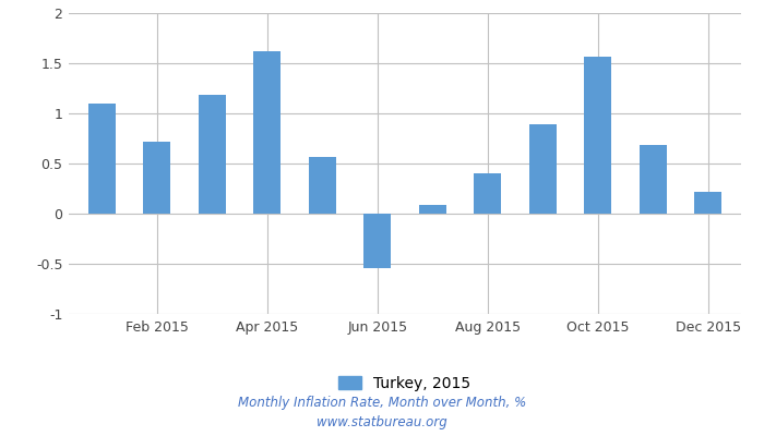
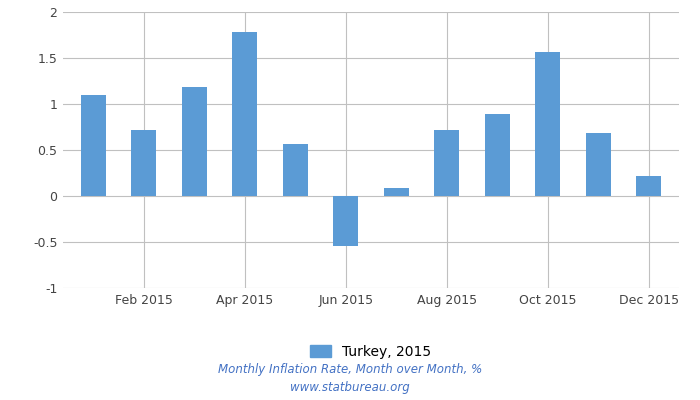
Apr 2015: 1.62 -> 1.78
Aug 2015: 0.40 -> 0.72
